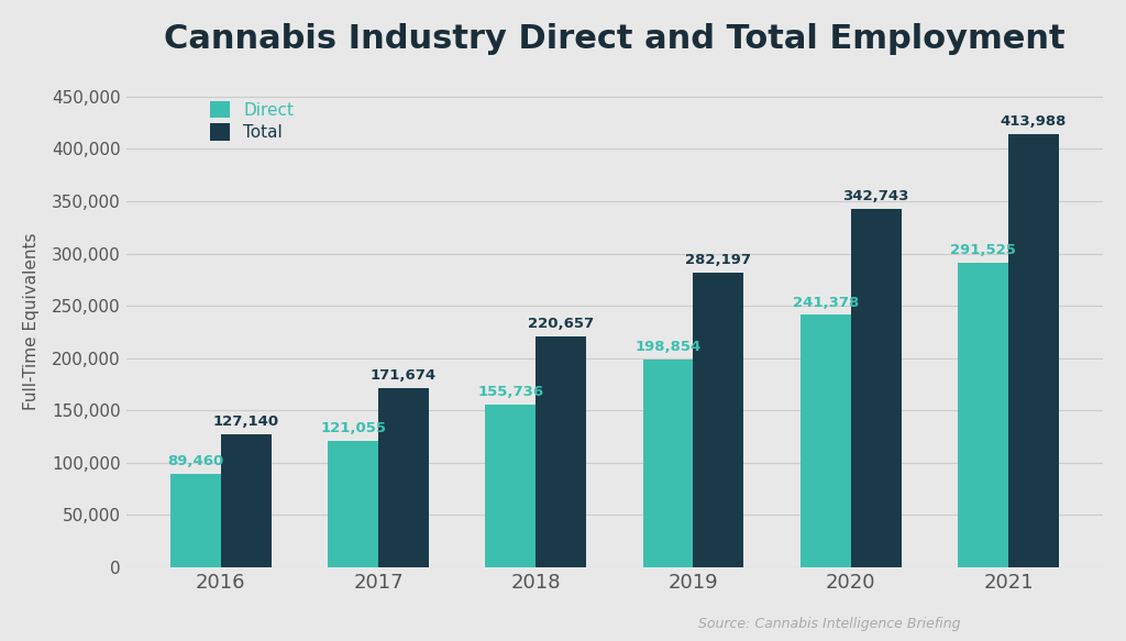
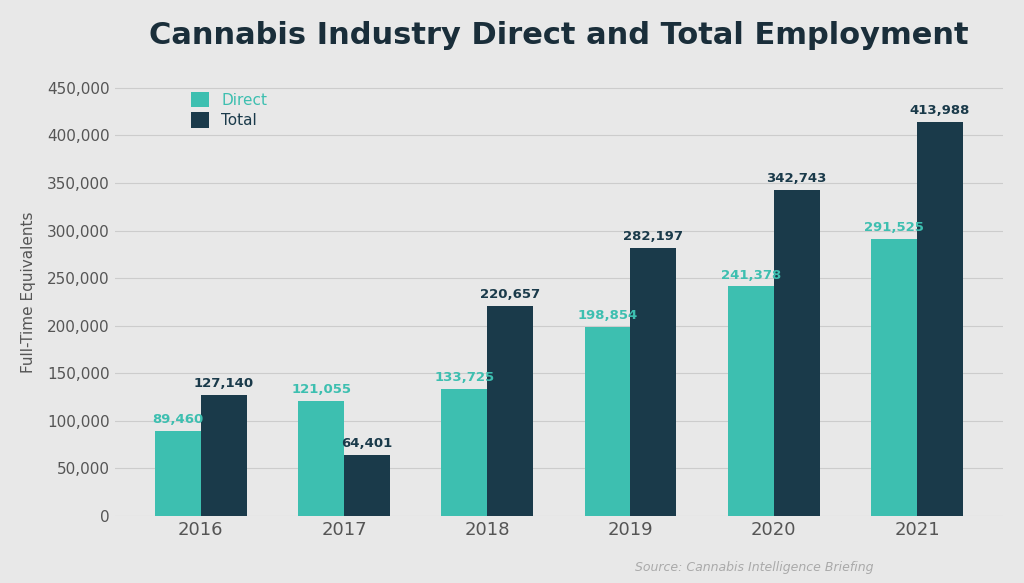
Total/2017: 171,674 -> 64,401
Direct/2018: 155,736 -> 133,725
